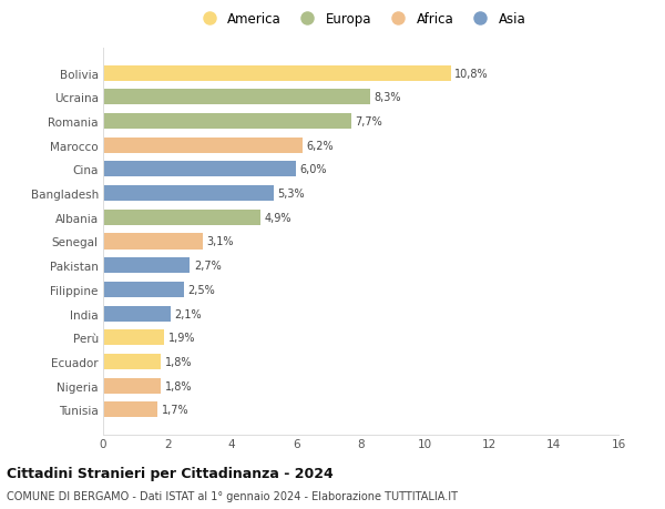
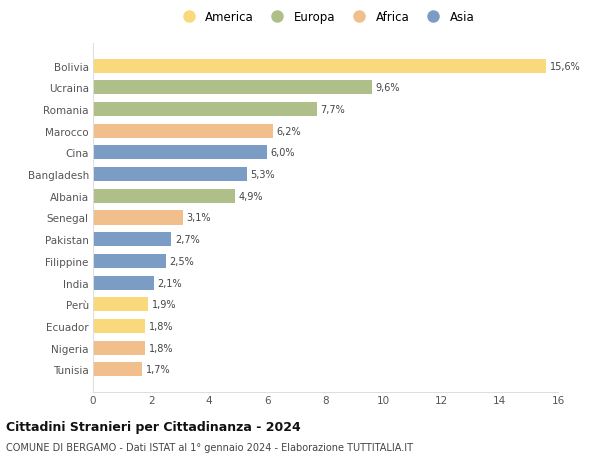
Bolivia: 10,8% -> 15,6%
Ucraina: 8,3% -> 9,6%
